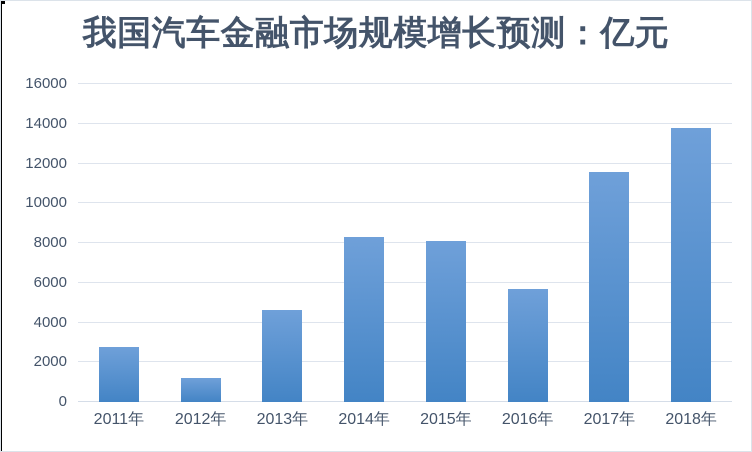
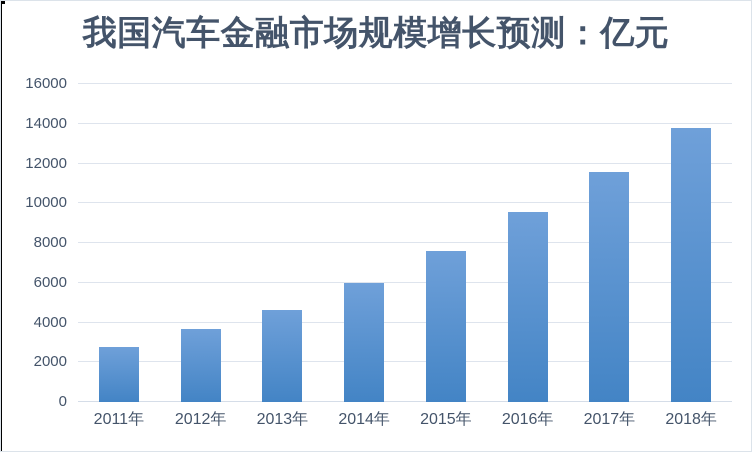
2012年: 1200 -> 3600
2014年: 8300 -> 6000
2015年: 8100 -> 7600
2016年: 5700 -> 9600
